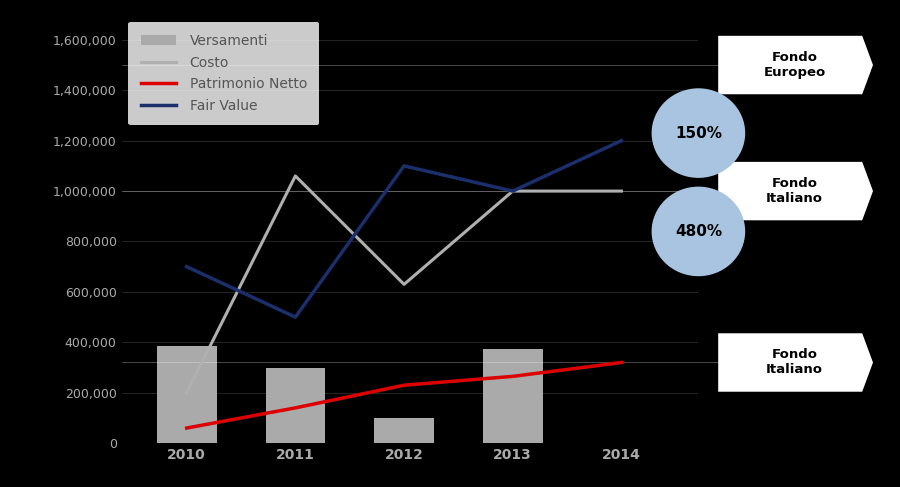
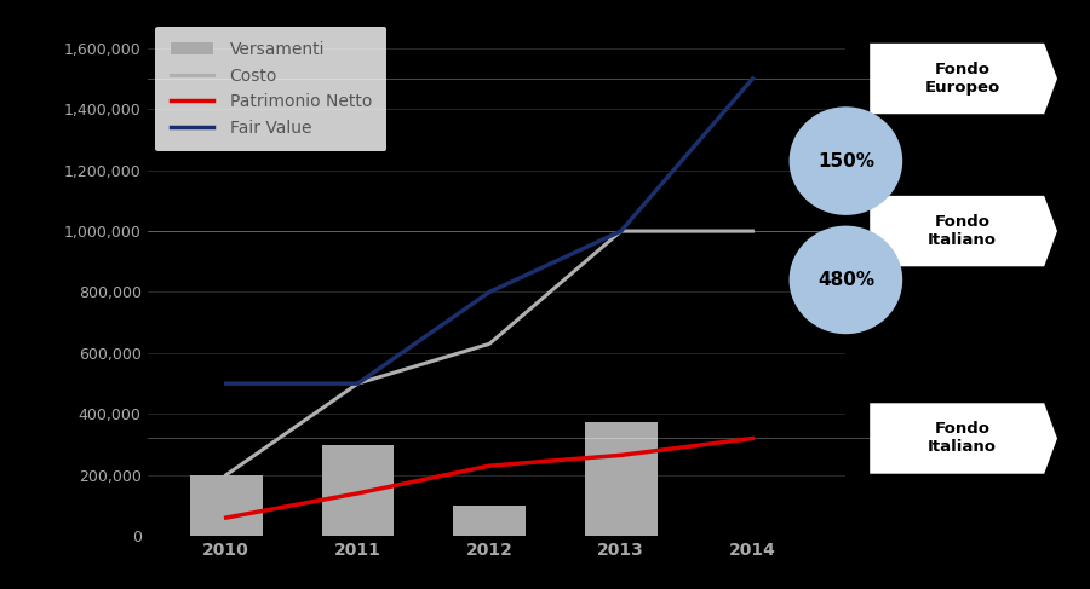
Versamenti/2010: 385,000 -> 200,000
Fair Value/2010: 700,000 -> 500,000
Costo/2011: 1,060,000 -> 500,000
Fair Value/2012: 1,100,000 -> 800,000
Fair Value/2014: 1,200,000 -> 1,500,000
